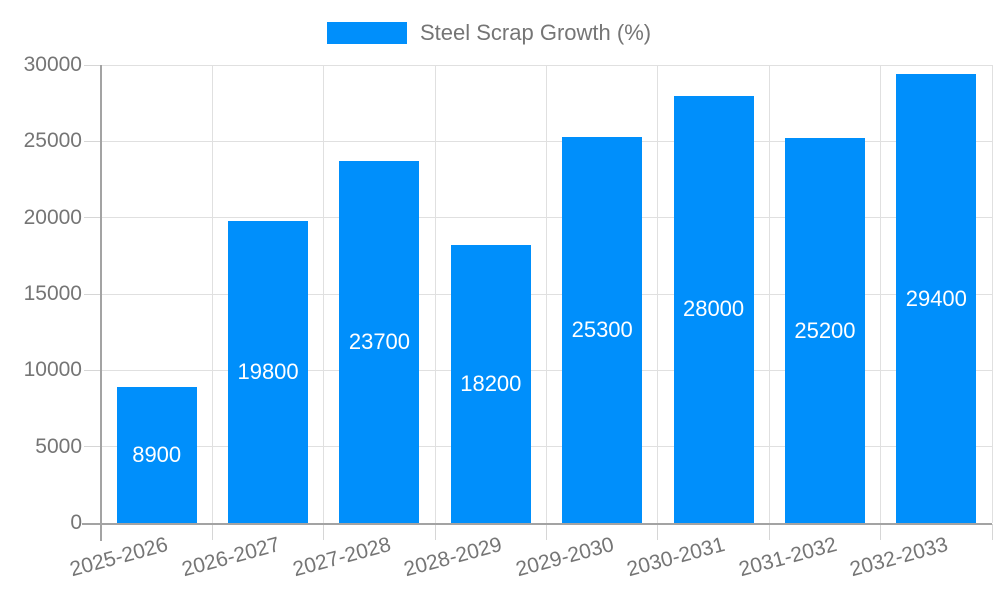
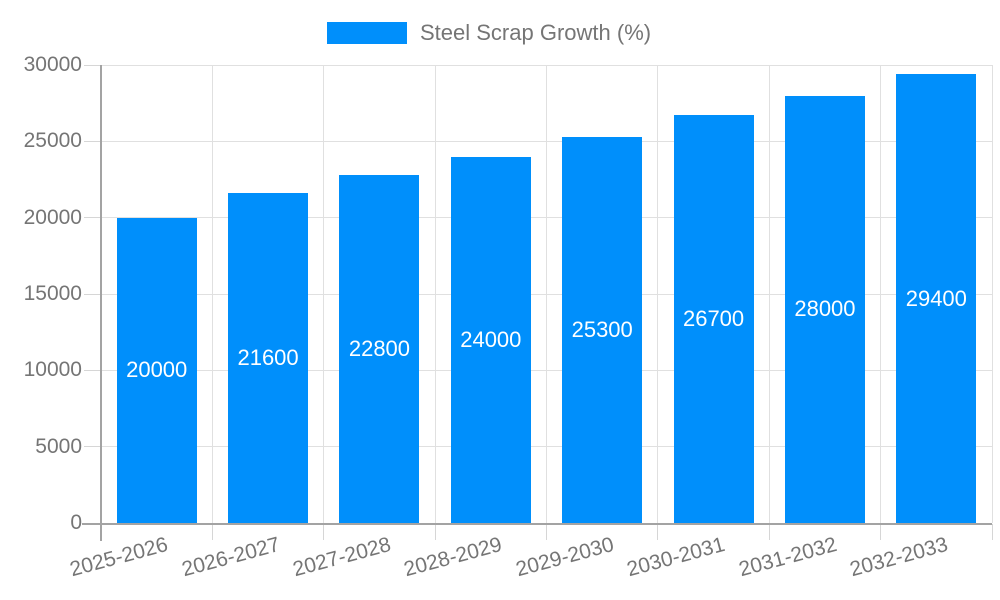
2025-2026: 8900 -> 20000
2026-2027: 19800 -> 21600
2027-2028: 23700 -> 22800
2028-2029: 18200 -> 24000
2030-2031: 28000 -> 26700
2031-2032: 25200 -> 28000
